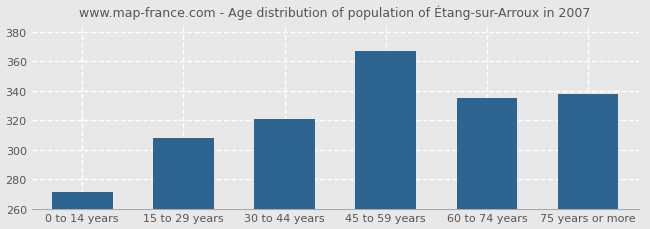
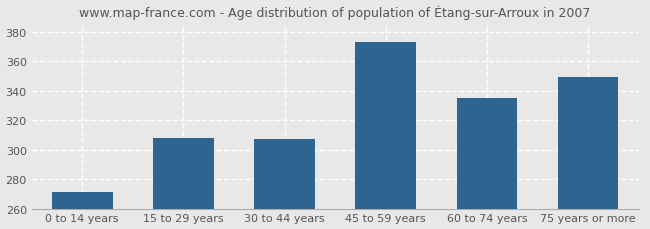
30 to 44 years: 321 -> 307
45 to 59 years: 367 -> 373
75 years or more: 338 -> 349
